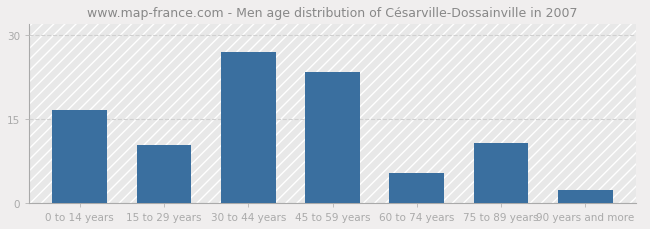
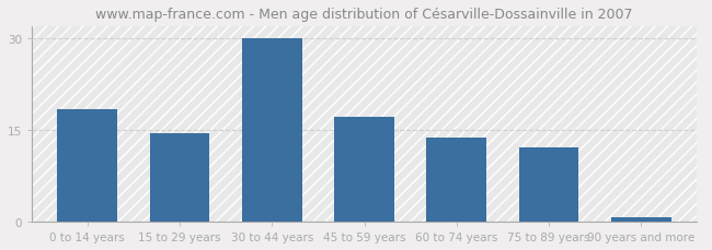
0 to 14 years: 16.6 -> 18.5
15 to 29 years: 10.4 -> 14.5
30 to 44 years: 27.0 -> 30.0
45 to 59 years: 23.4 -> 17.2
60 to 74 years: 5.4 -> 13.8
75 to 89 years: 10.8 -> 12.2
90 years and more: 2.4 -> 0.8
